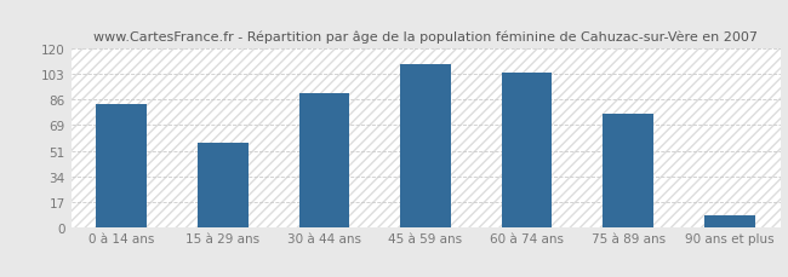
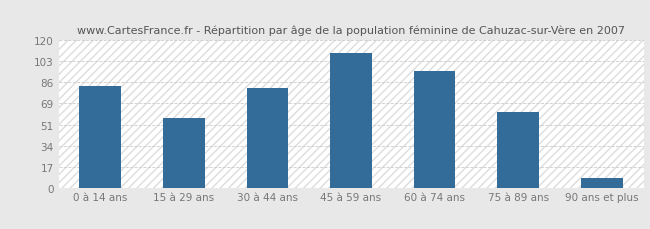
30 à 44 ans: 90 -> 81
60 à 74 ans: 104 -> 95
75 à 89 ans: 76 -> 62
